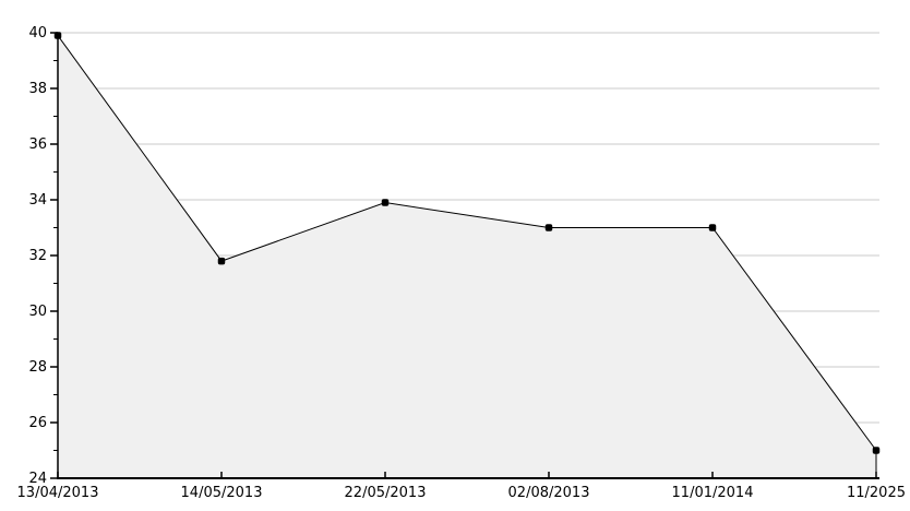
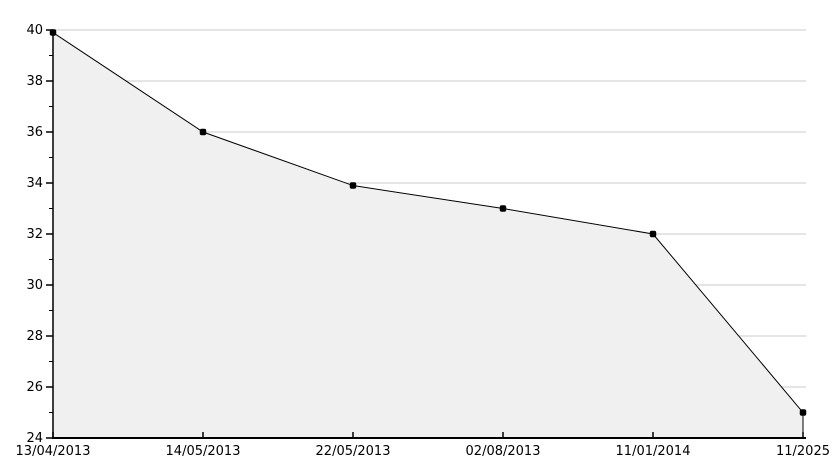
14/05/2013: 31.8 -> 36.0
11/01/2014: 33.0 -> 32.0
